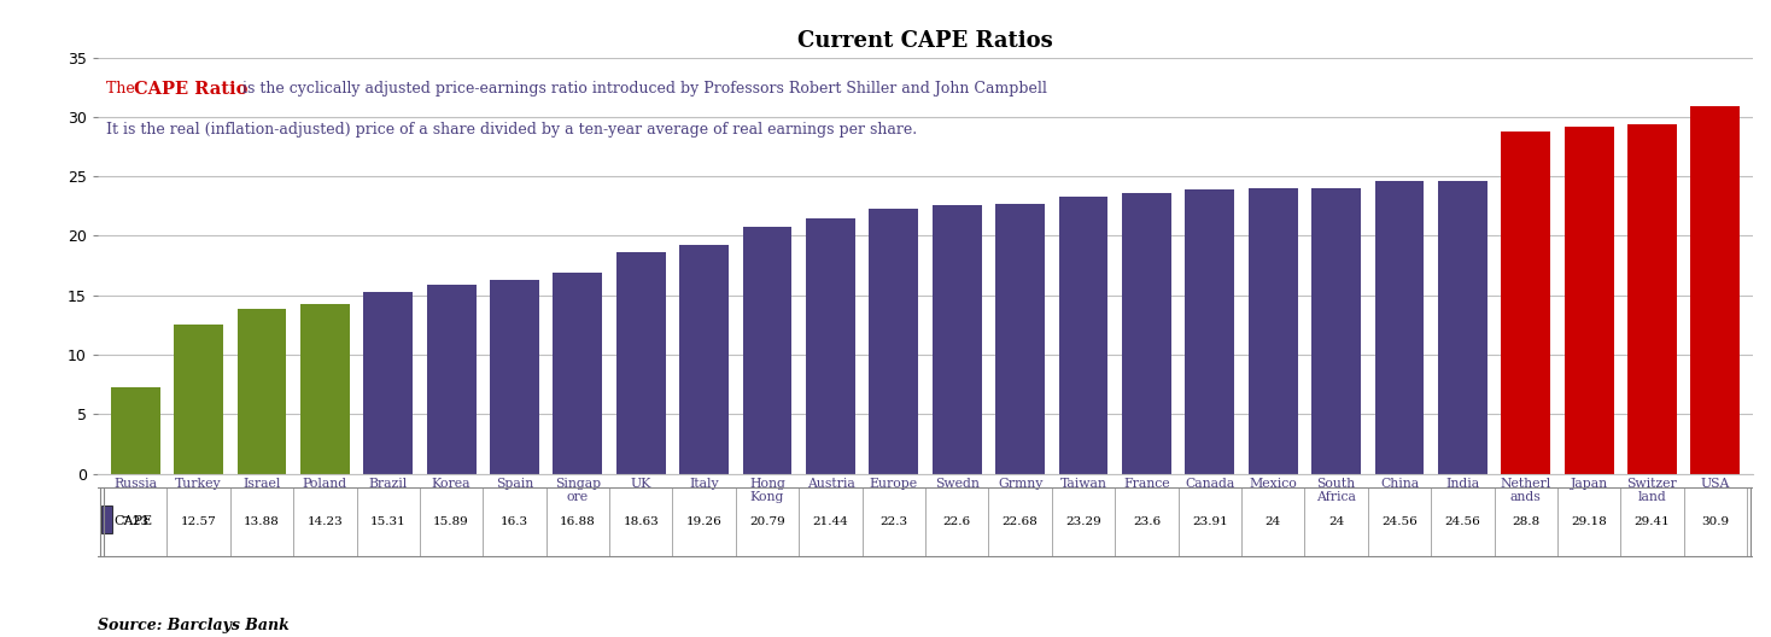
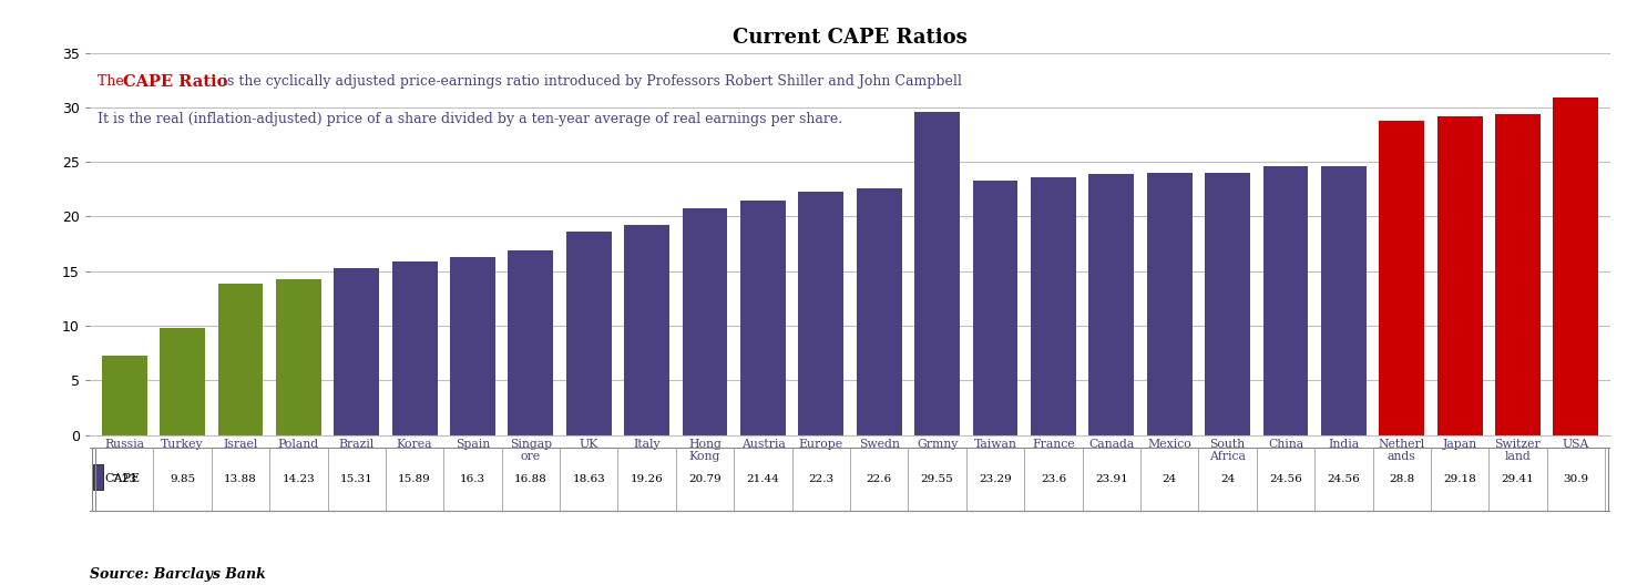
Turkey: 12.57 -> 9.85
Grmny: 22.68 -> 29.55
